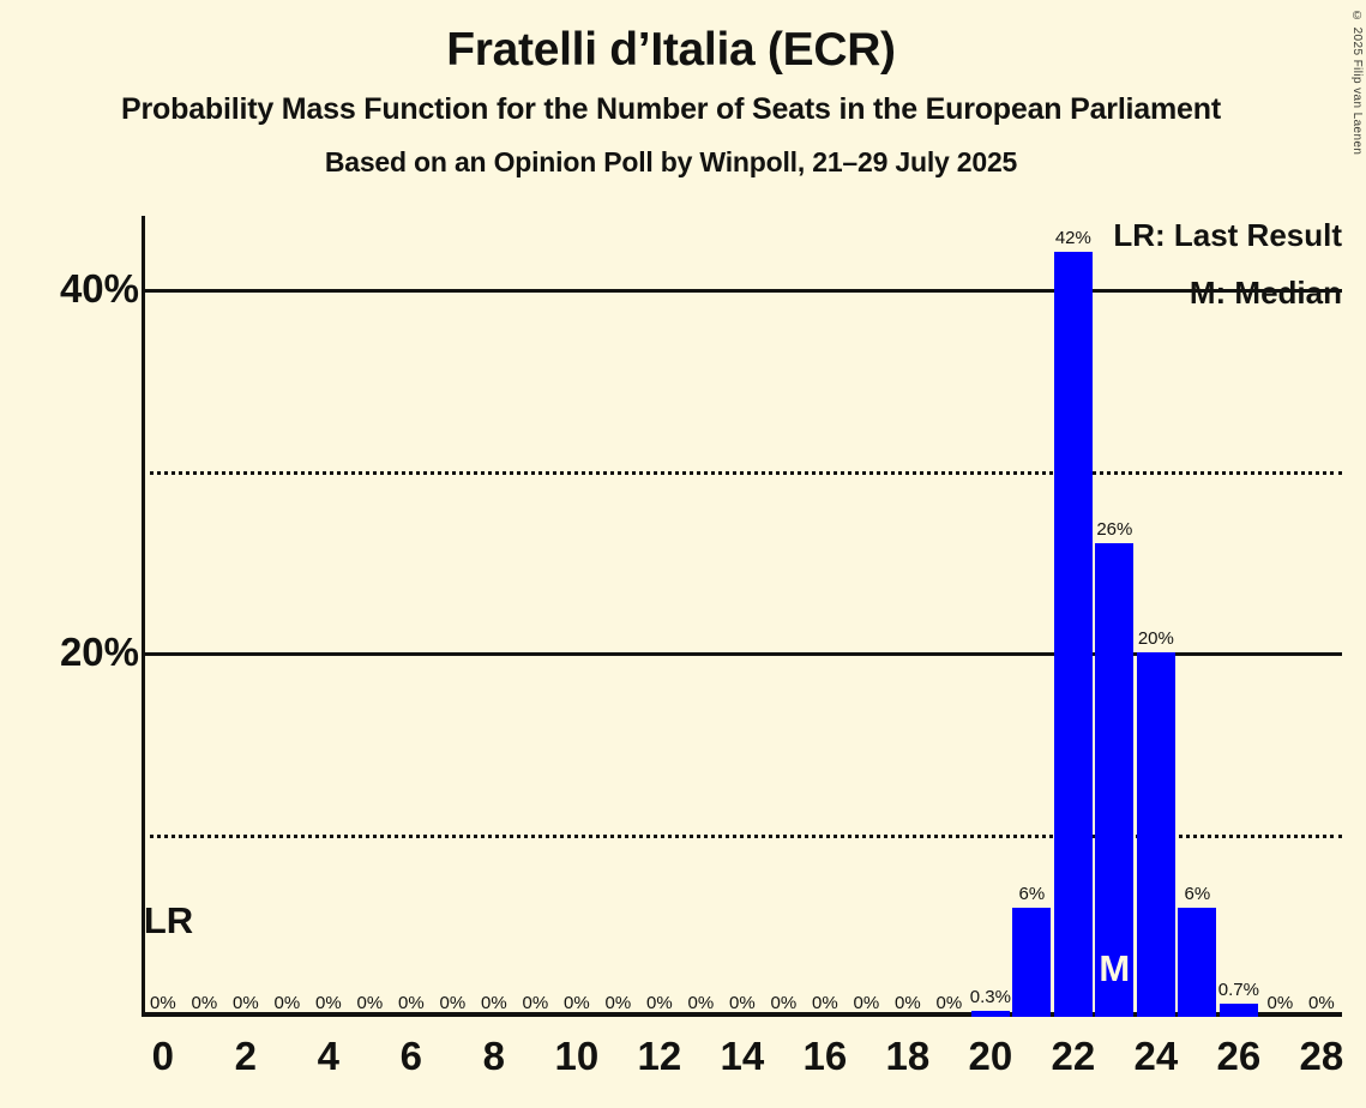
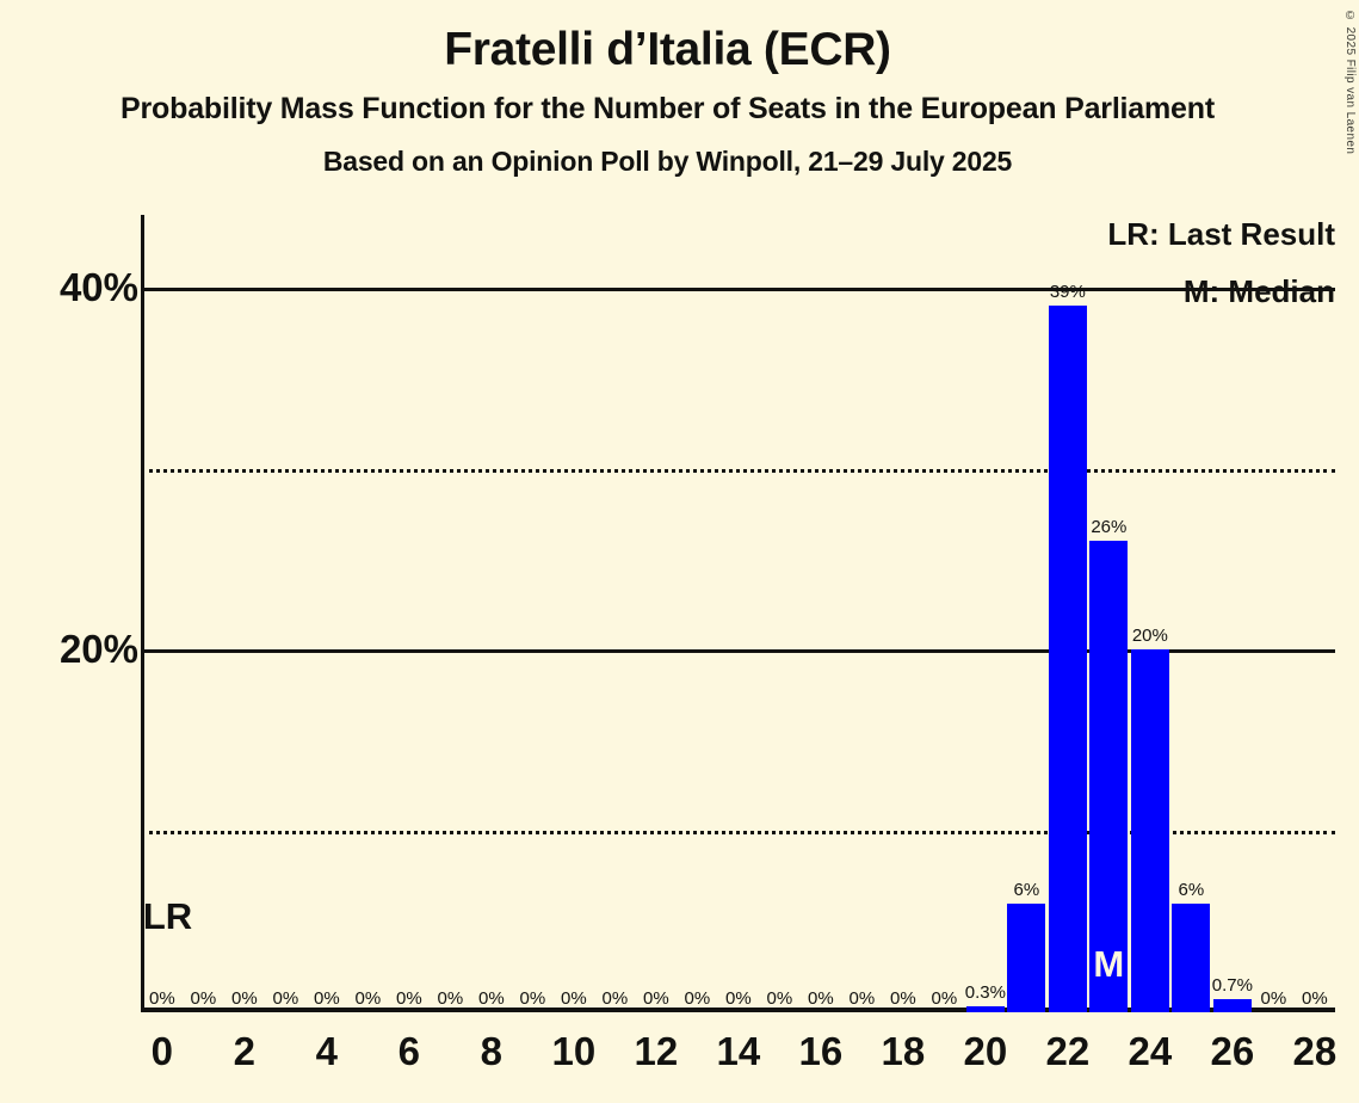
22: 42% -> 39%
